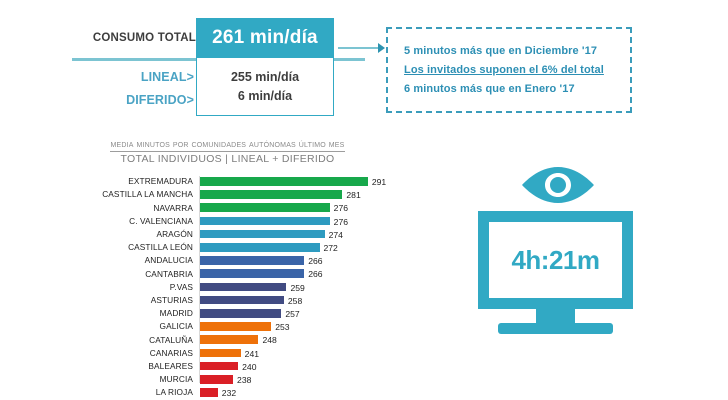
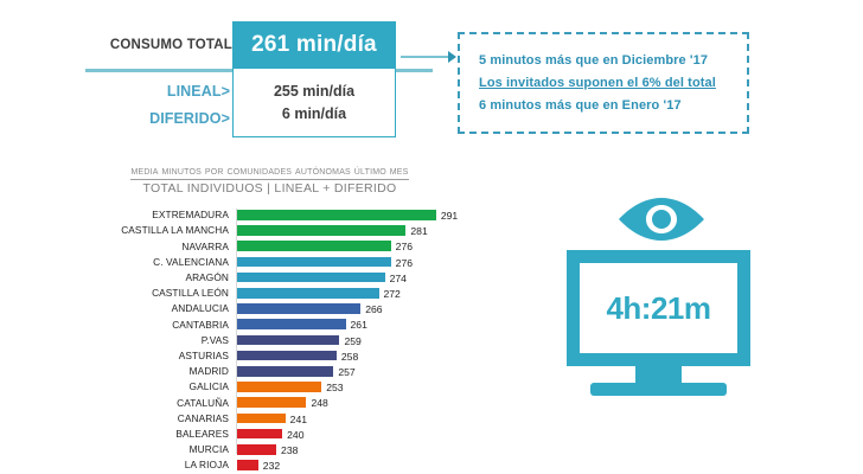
CANTABRIA: 266 -> 261
